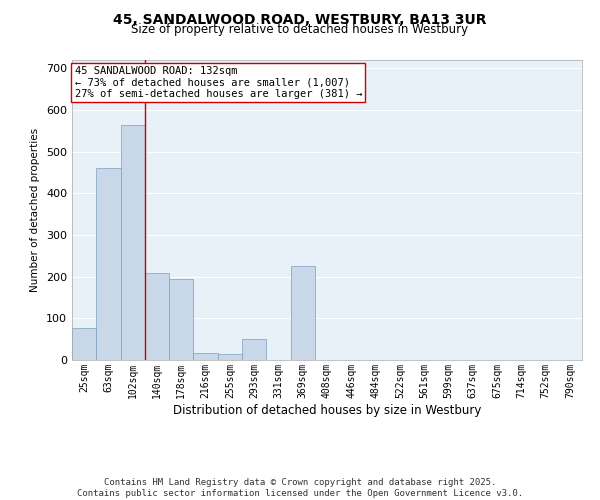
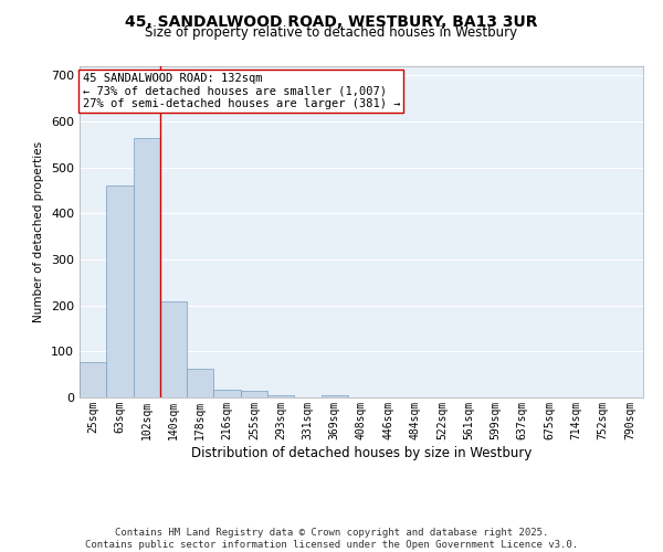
178sqm: 195 -> 62
293sqm: 50 -> 5
369sqm: 225 -> 5
